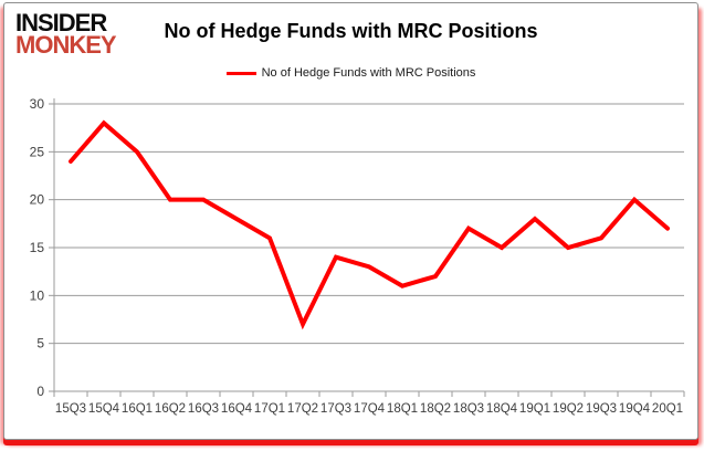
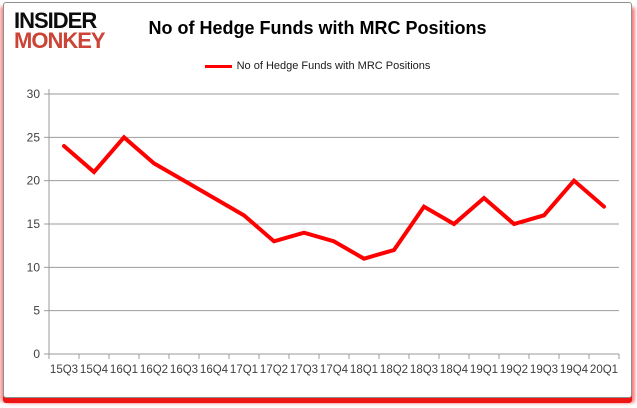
15Q4: 28 -> 21
16Q2: 20 -> 22
17Q2: 7 -> 13
